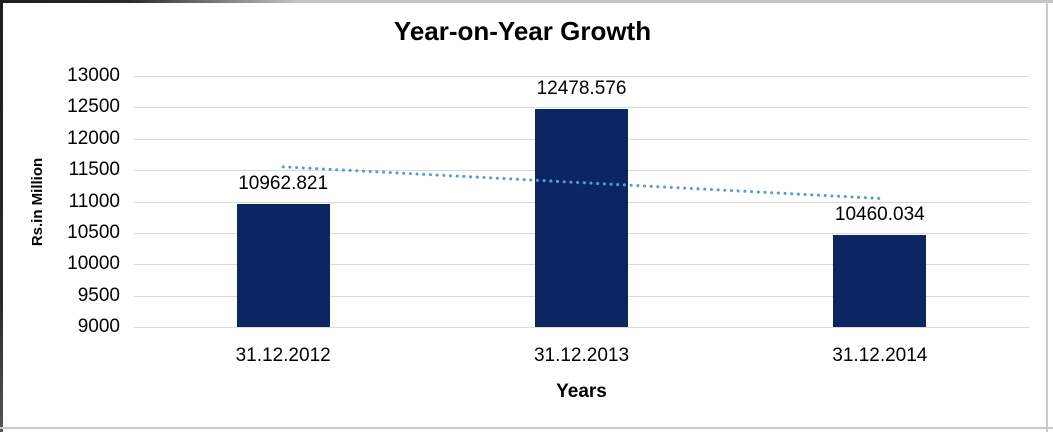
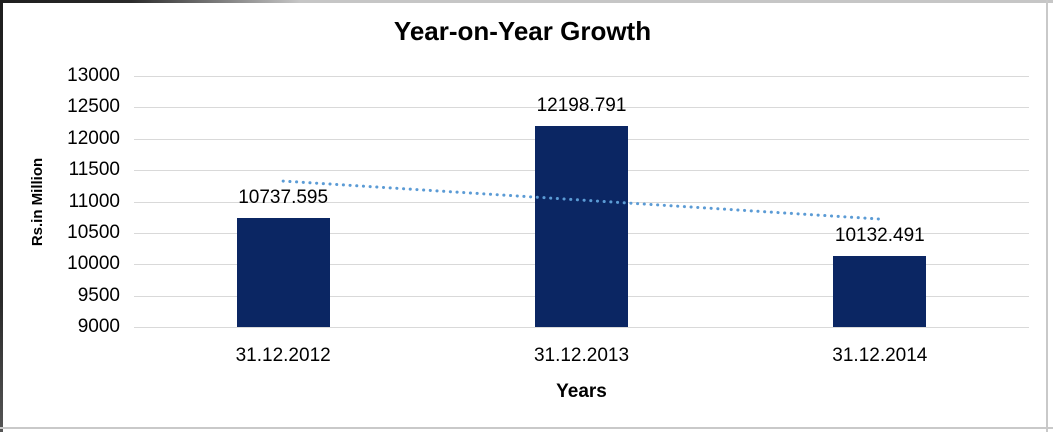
31.12.2012: 10962.821 -> 10737.595
31.12.2013: 12478.576 -> 12198.791
31.12.2014: 10460.034 -> 10132.491
